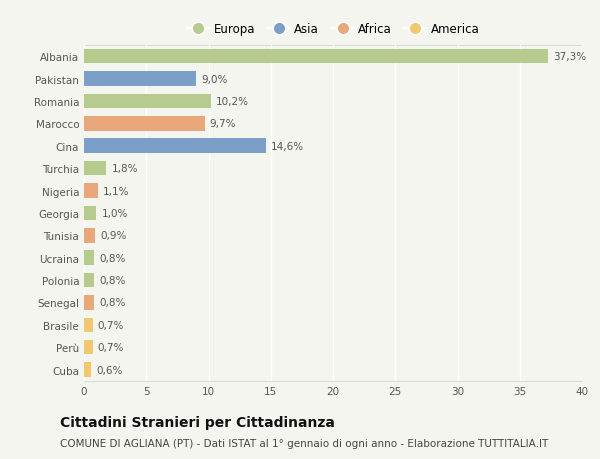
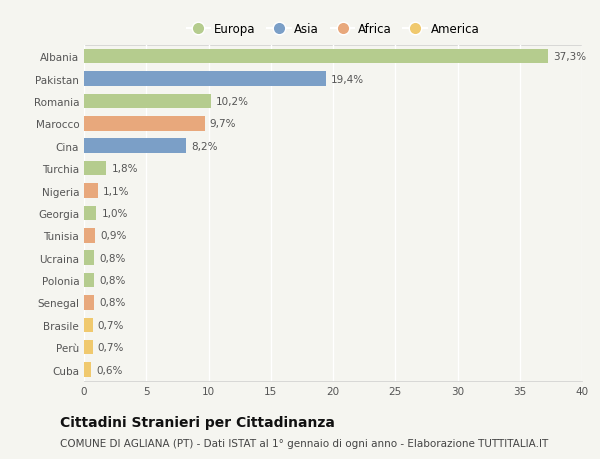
Pakistan: 9,0% -> 19,4%
Cina: 14,6% -> 8,2%
